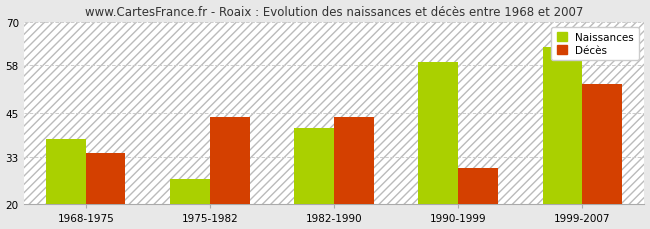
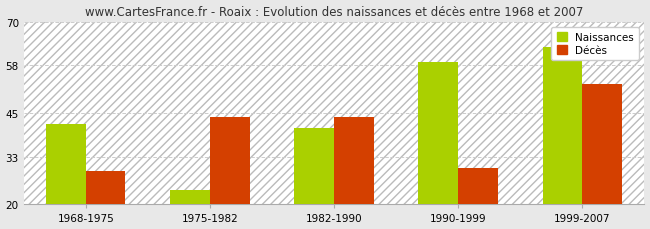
Naissances/1968-1975: 38 -> 42
Décès/1968-1975: 34 -> 29
Naissances/1975-1982: 27 -> 24
